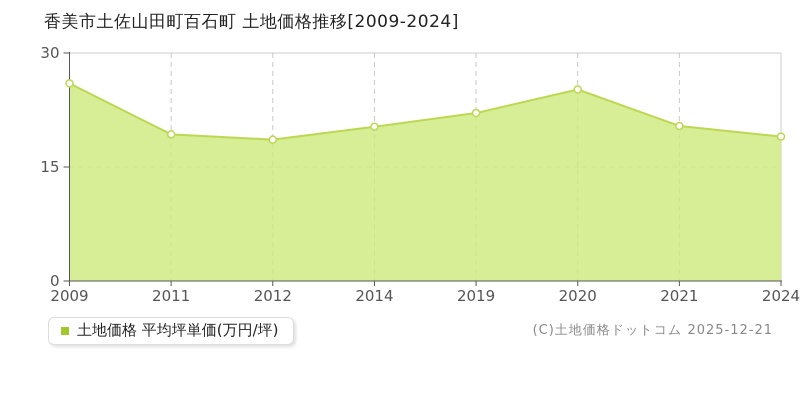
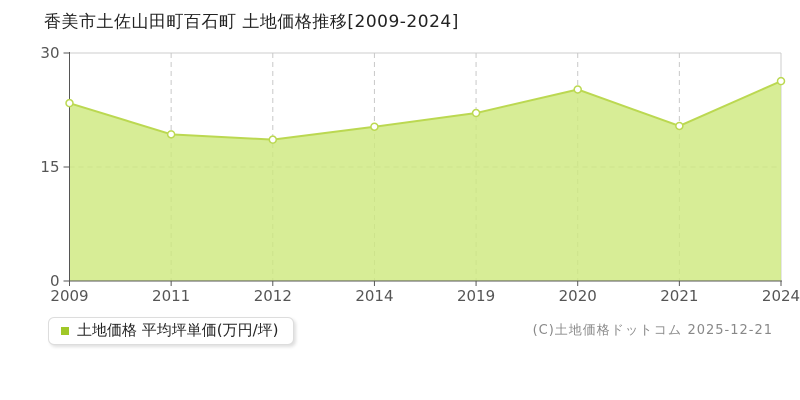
2009: 26 -> 23
2024: 19 -> 26
